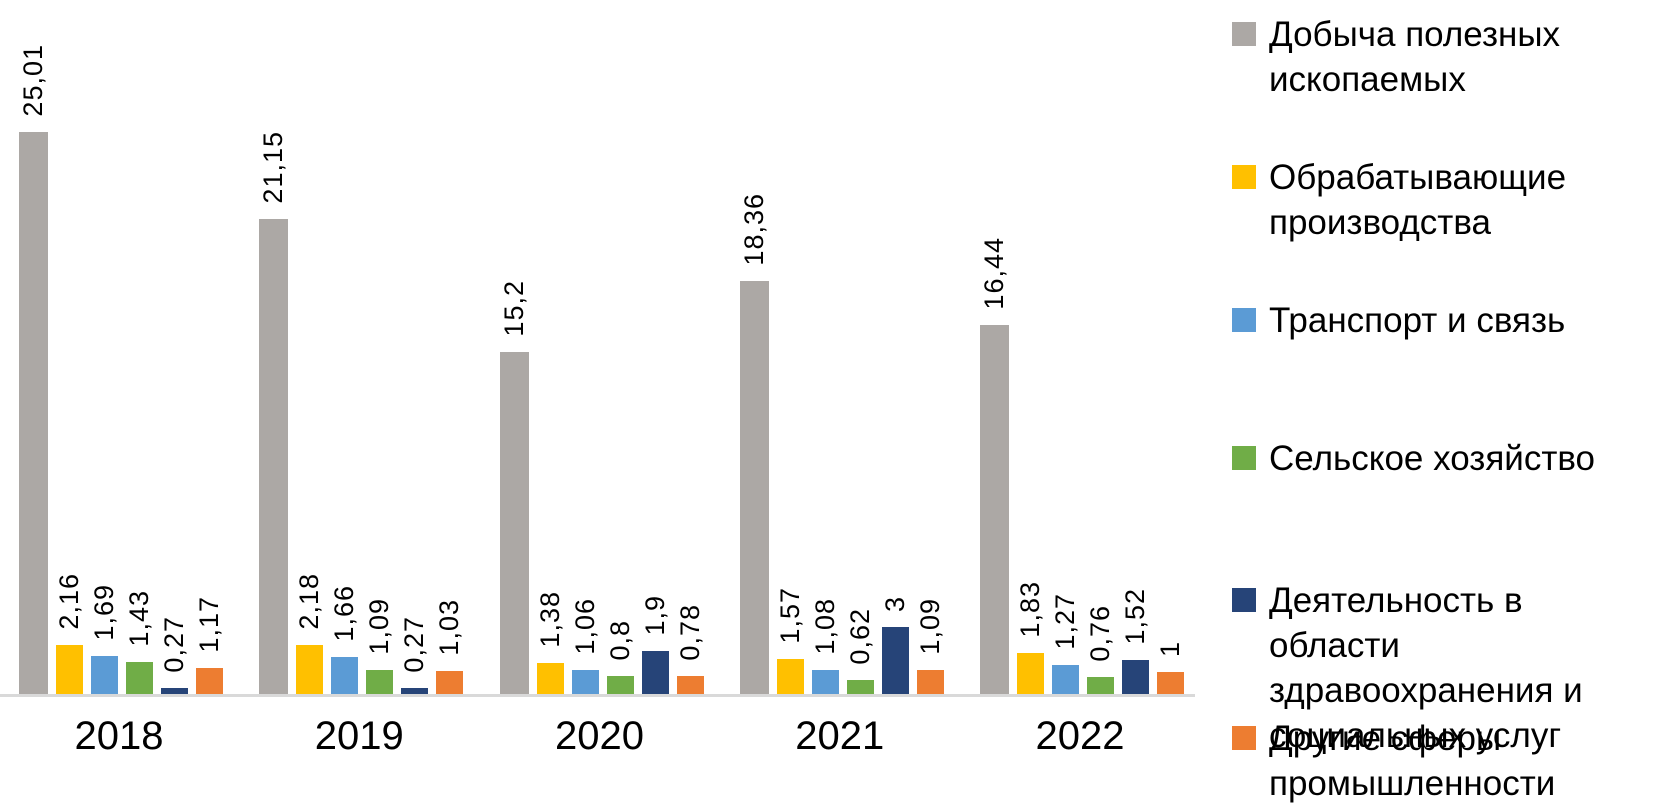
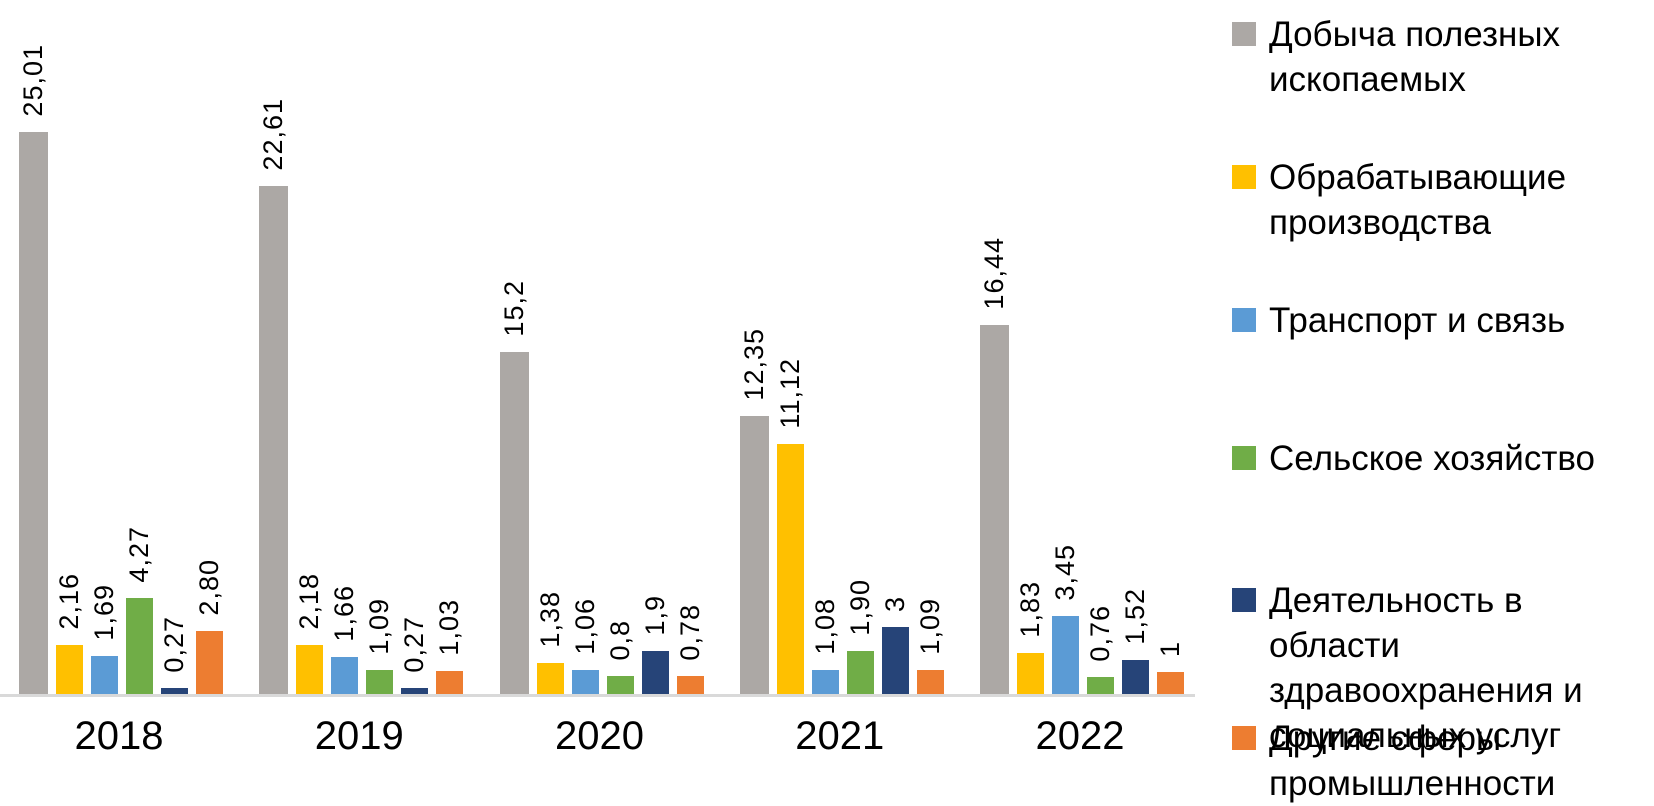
Сельское хозяйство/2018: 1,43 -> 4,27
Другие сферы промышленности/2018: 1,17 -> 2,80
Добыча полезных ископаемых/2019: 21,15 -> 22,61
Добыча полезных ископаемых/2021: 18,36 -> 12,35
Обрабатывающие производства/2021: 1,57 -> 11,12
Сельское хозяйство/2021: 0,62 -> 1,90
Транспорт и связь/2022: 1,27 -> 3,45
